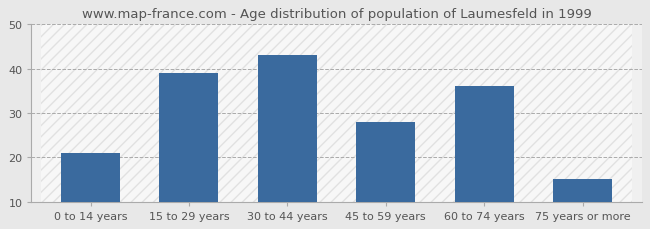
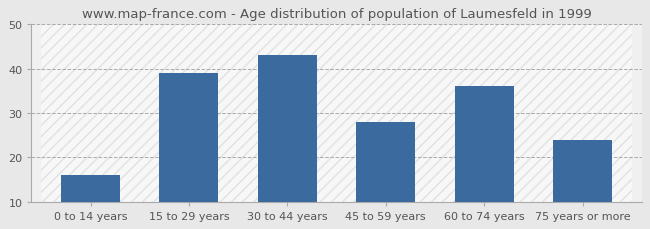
0 to 14 years: 21 -> 16
75 years or more: 15 -> 24
